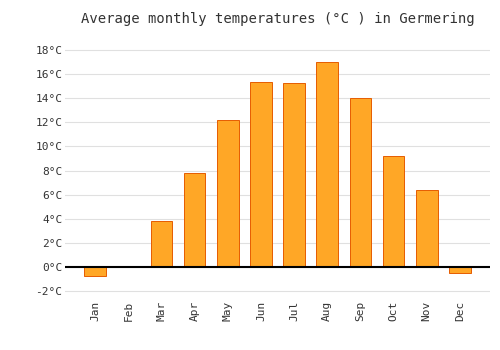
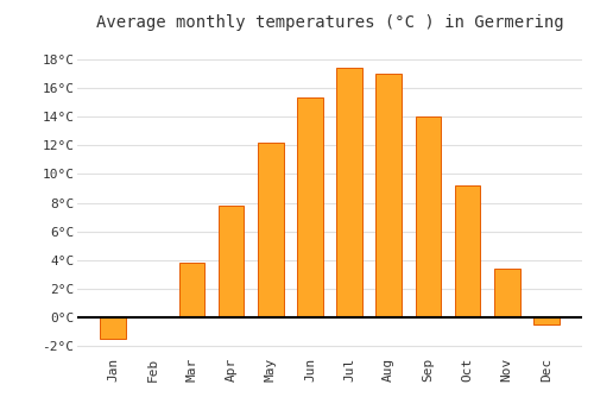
Jan: -0.7°C -> -1.5°C
Jul: 15.2°C -> 17.4°C
Nov: 6.4°C -> 3.4°C
